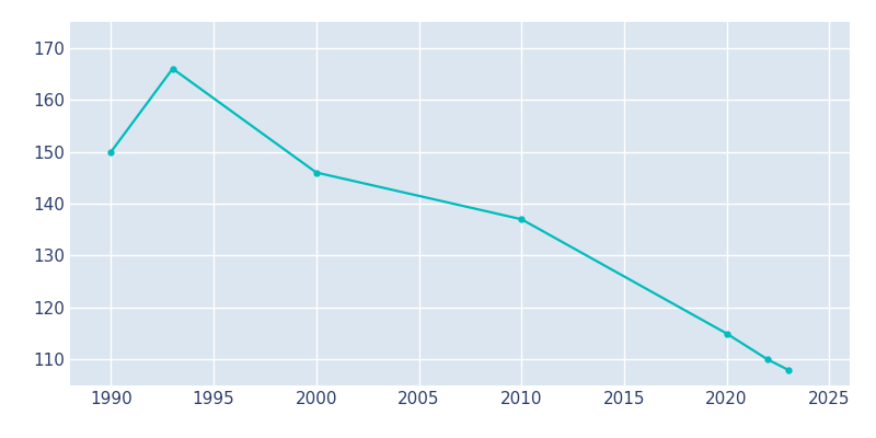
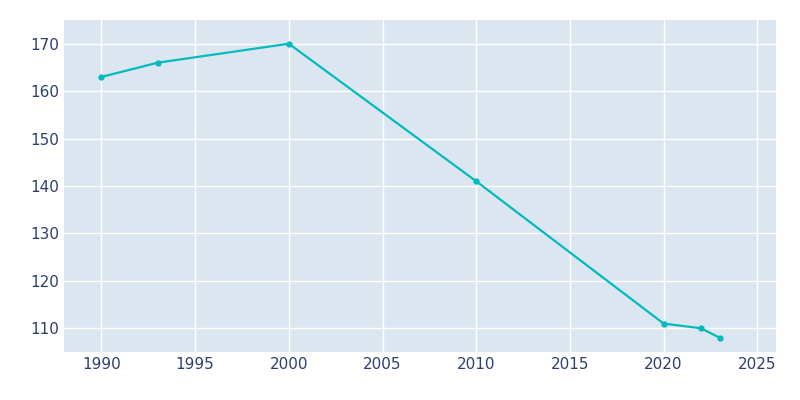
1990: 150 -> 163
2000: 146 -> 170
2010: 137 -> 141
2020: 115 -> 111
